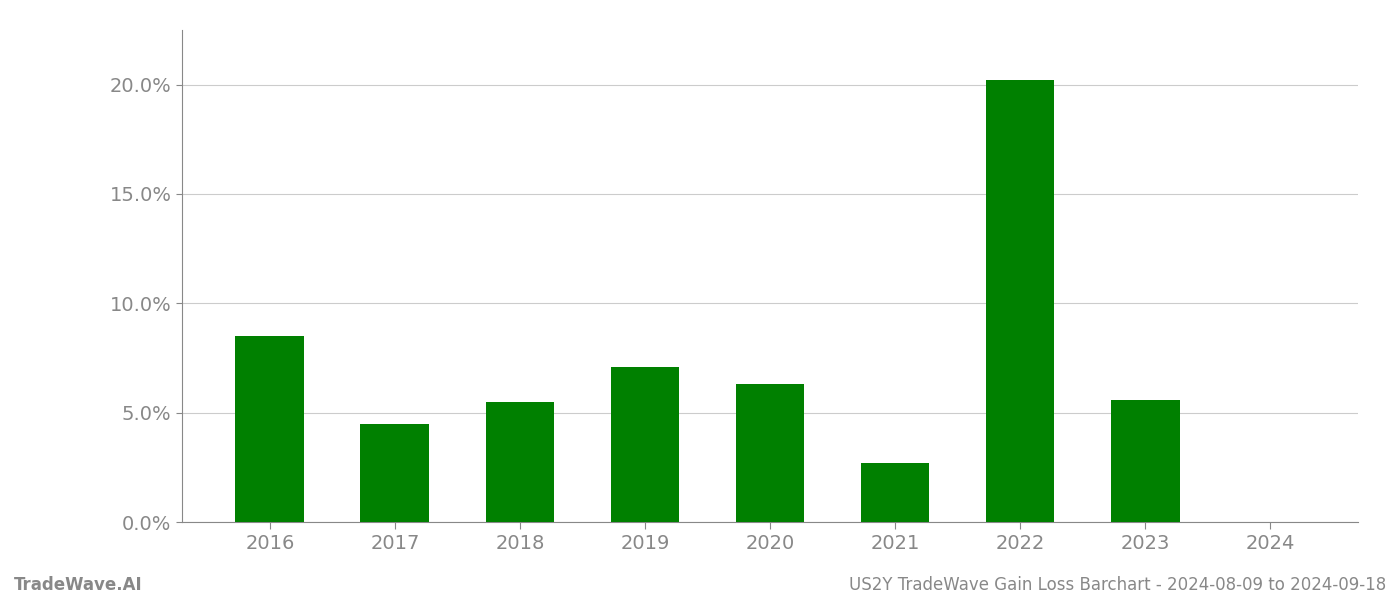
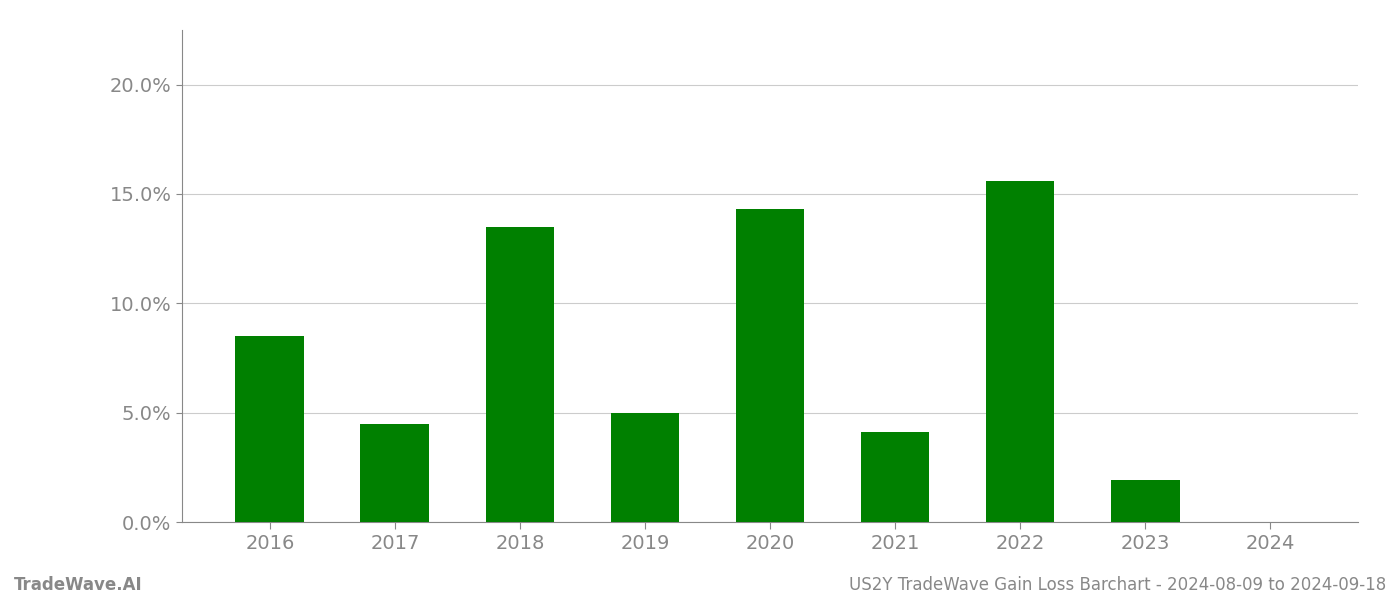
2018: 5.5% -> 13.5%
2019: 7.1% -> 5.0%
2020: 6.3% -> 14.3%
2021: 2.7% -> 4.1%
2022: 20.2% -> 15.6%
2023: 5.6% -> 1.9%
